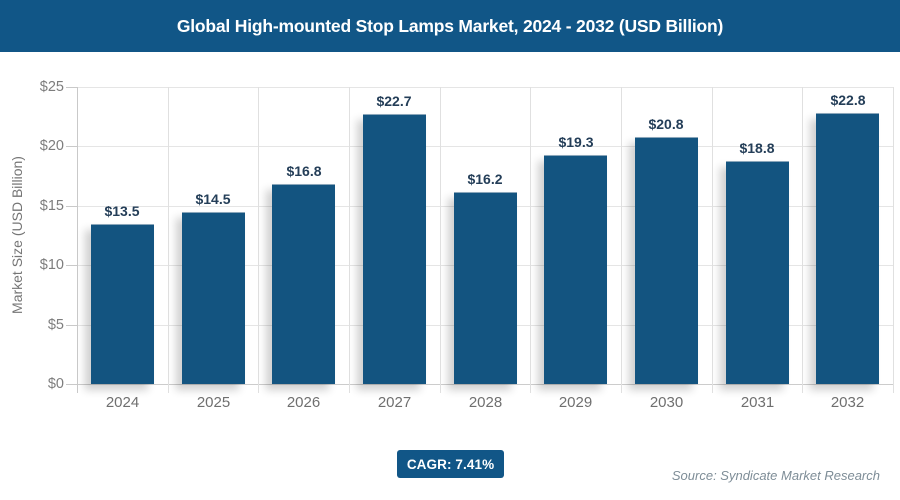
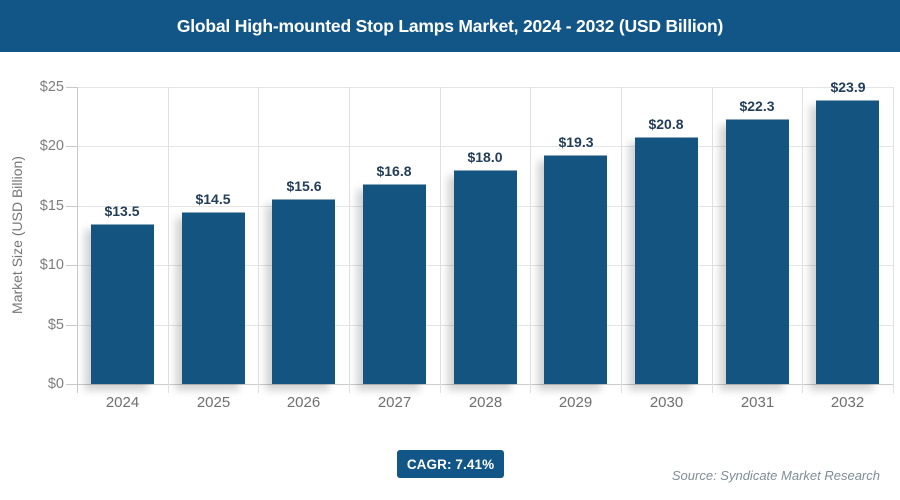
2026: $16.8 -> $15.6
2027: $22.7 -> $16.8
2028: $16.2 -> $18.0
2031: $18.8 -> $22.3
2032: $22.8 -> $23.9
